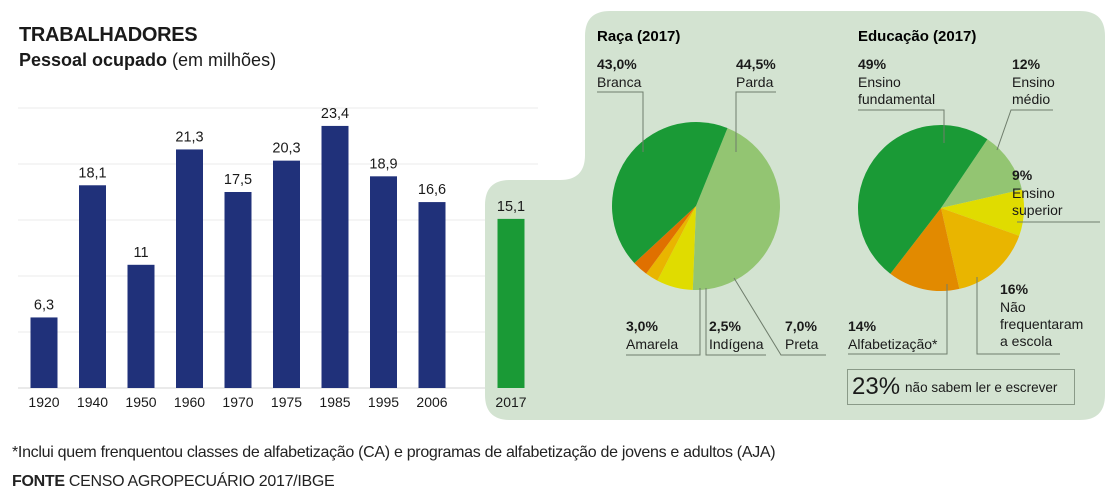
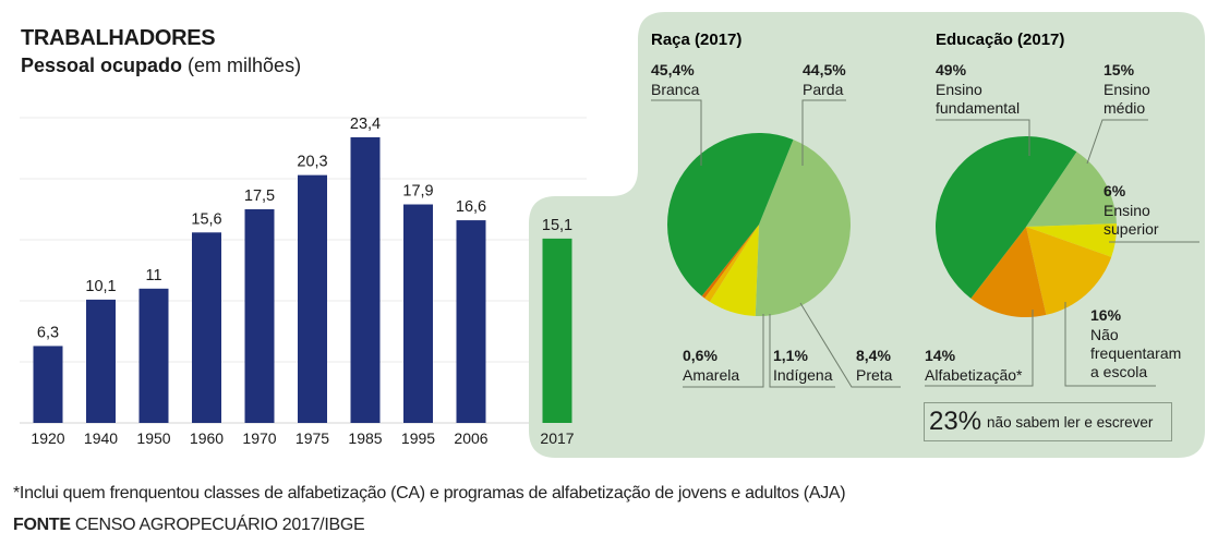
TRABALHADORES/1940: 18,1 -> 10,1
TRABALHADORES/1960: 21,3 -> 15,6
TRABALHADORES/1995: 18,9 -> 17,9
Raça (2017)/Preta: 7,0% -> 8,4%
Raça (2017)/Indígena: 2,5% -> 1,1%
Raça (2017)/Amarela: 3,0% -> 0,6%
Raça (2017)/Branca: 43,0% -> 45,4%
Educação (2017)/Ensino médio: 12% -> 15%
Educação (2017)/Ensino superior: 9% -> 6%
